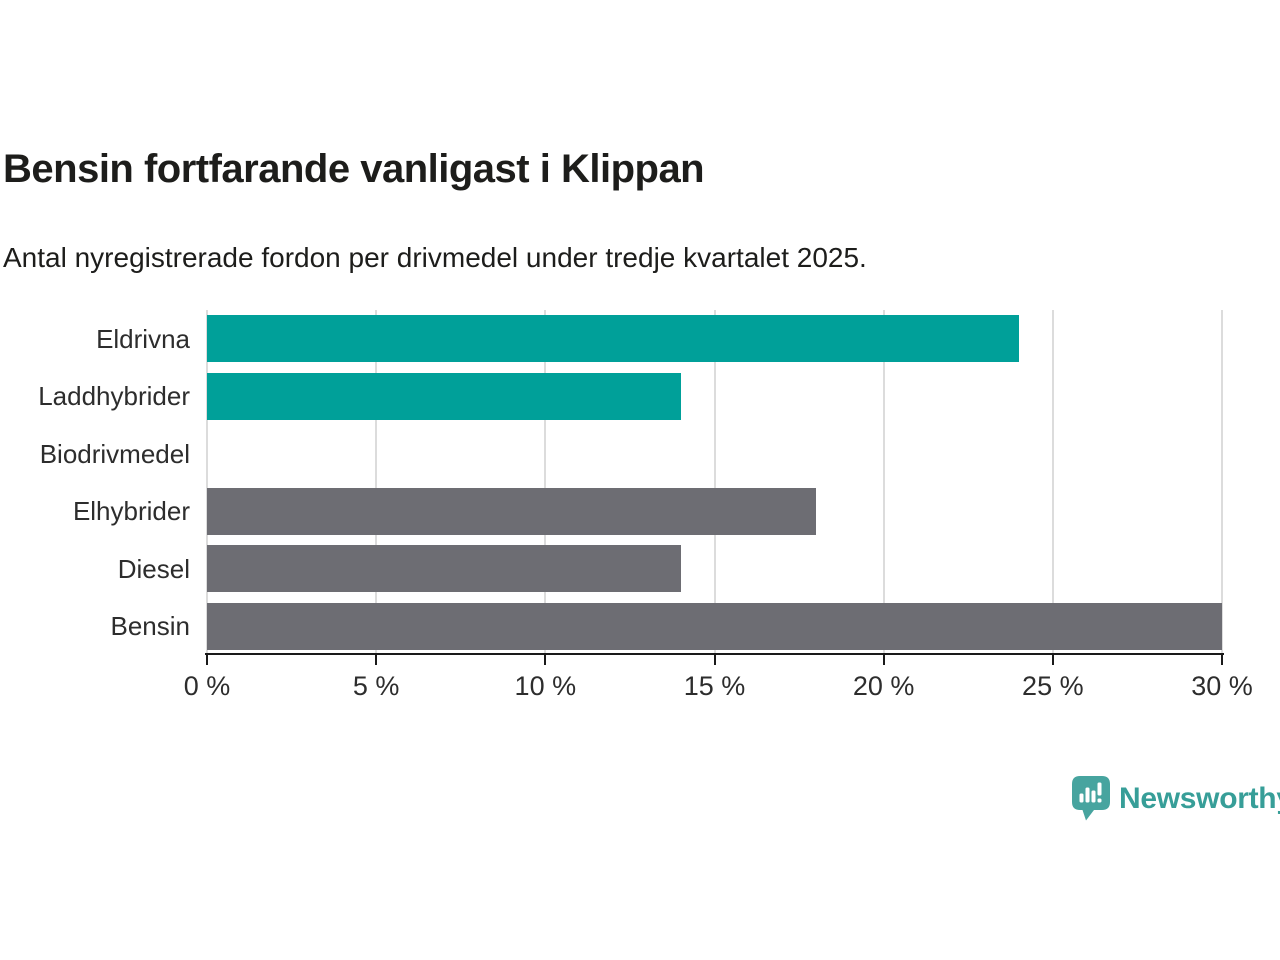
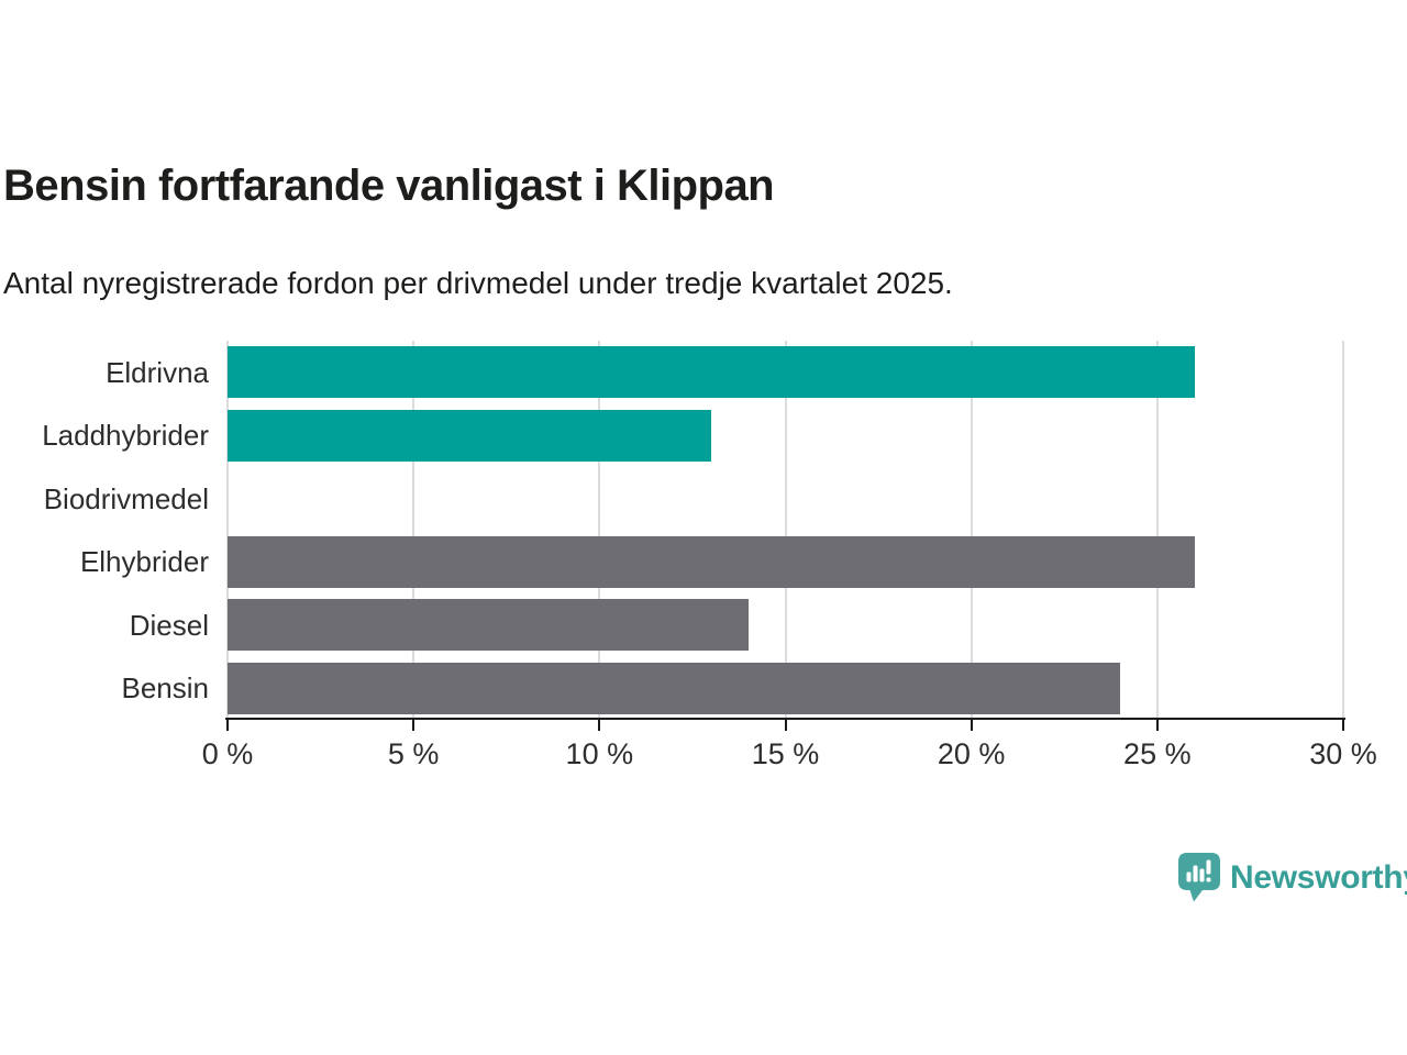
Eldrivna: 24% -> 26%
Laddhybrider: 14% -> 13%
Elhybrider: 18% -> 26%
Bensin: 30% -> 24%
